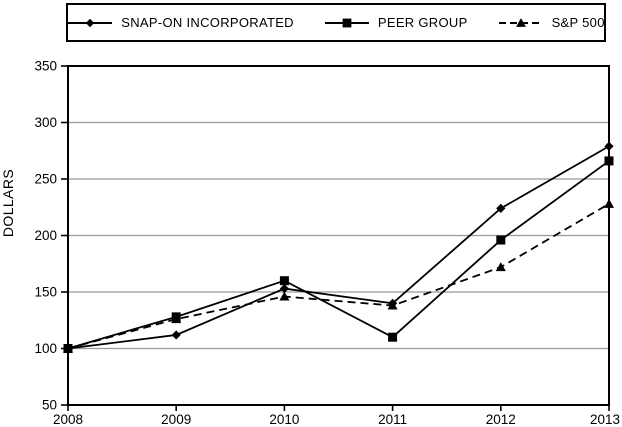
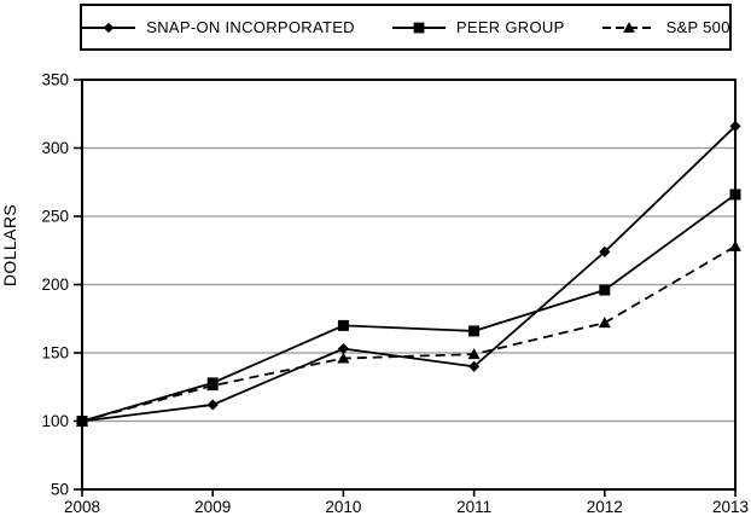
PEER GROUP/2010: 160 -> 170
PEER GROUP/2011: 110 -> 166
S&P 500/2011: 138 -> 149
SNAP-ON INCORPORATED/2013: 279 -> 316
